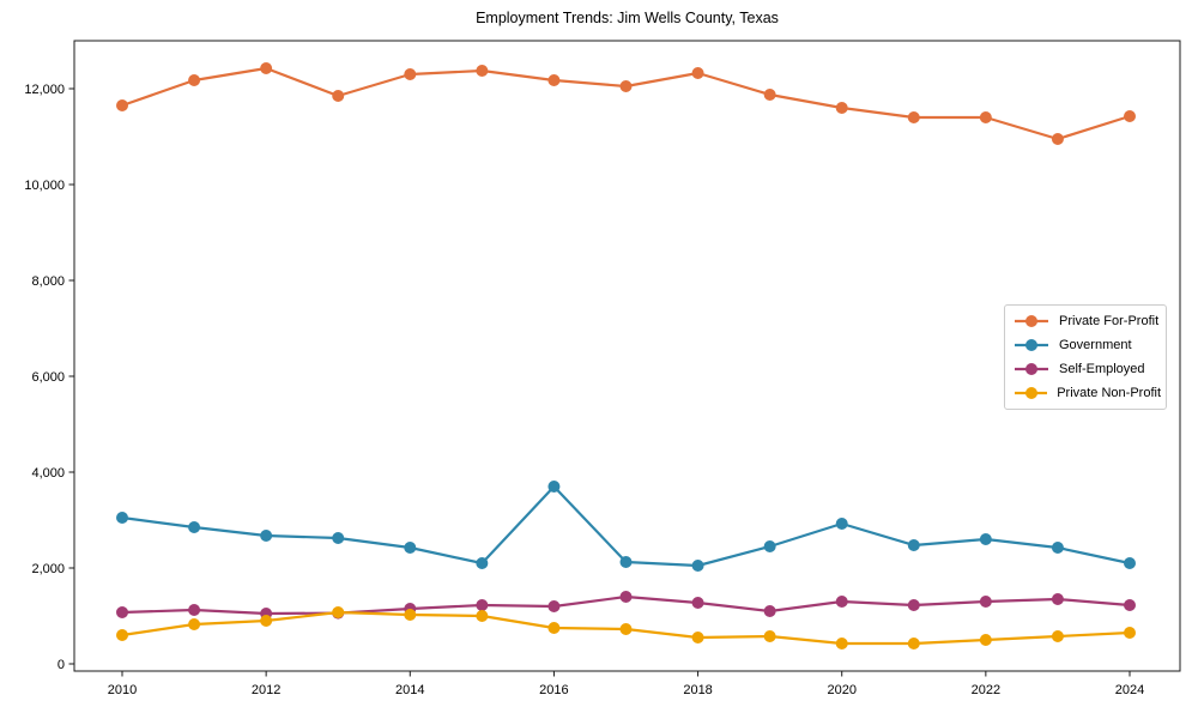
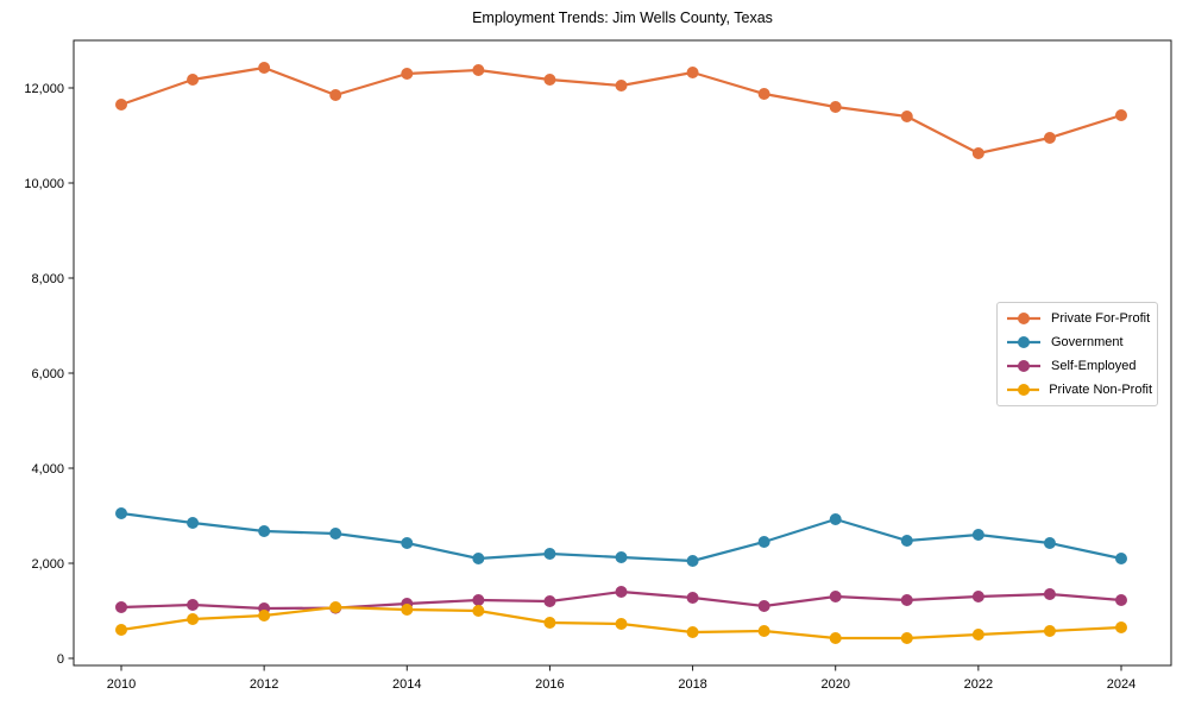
Government/2016: 3700 -> 2200
Private For-Profit/2022: 11400 -> 10600
